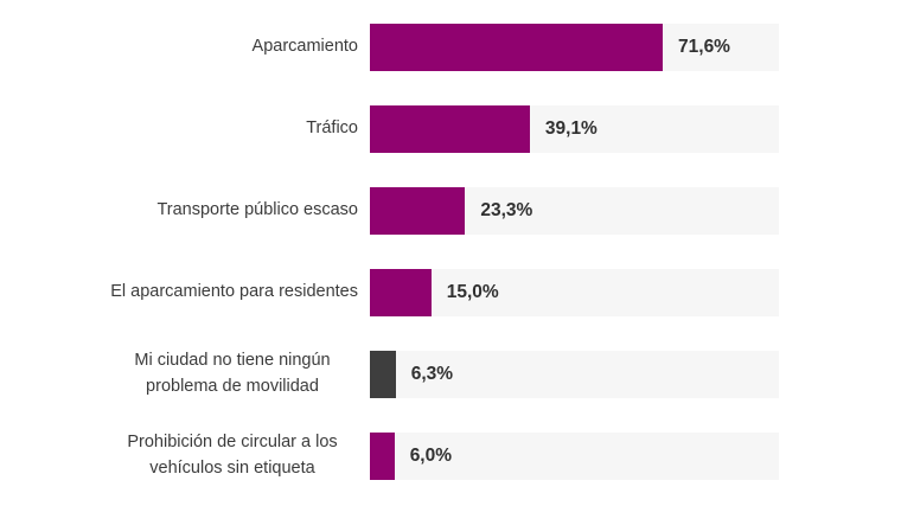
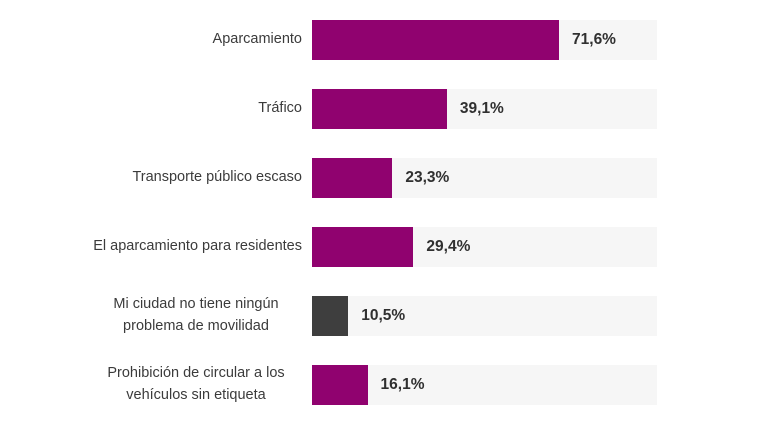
El aparcamiento para residentes: 15,0% -> 29,4%
Mi ciudad no tiene ningún problema de movilidad: 6,3% -> 10,5%
Prohibición de circular a los vehículos sin etiqueta: 6,0% -> 16,1%
